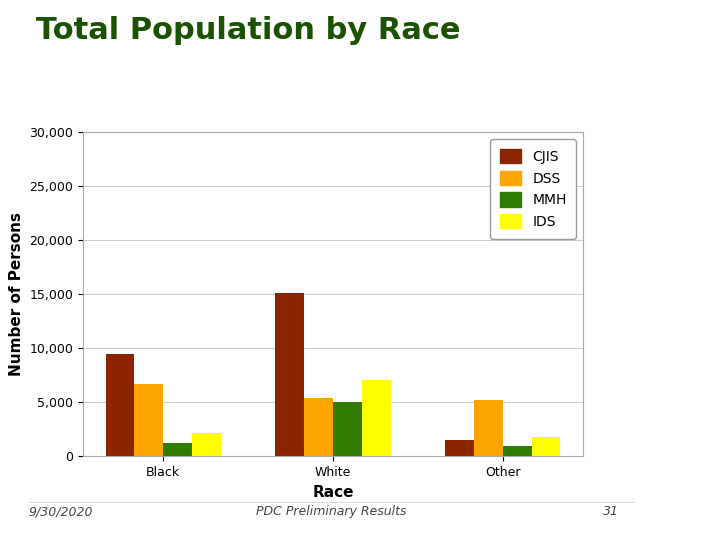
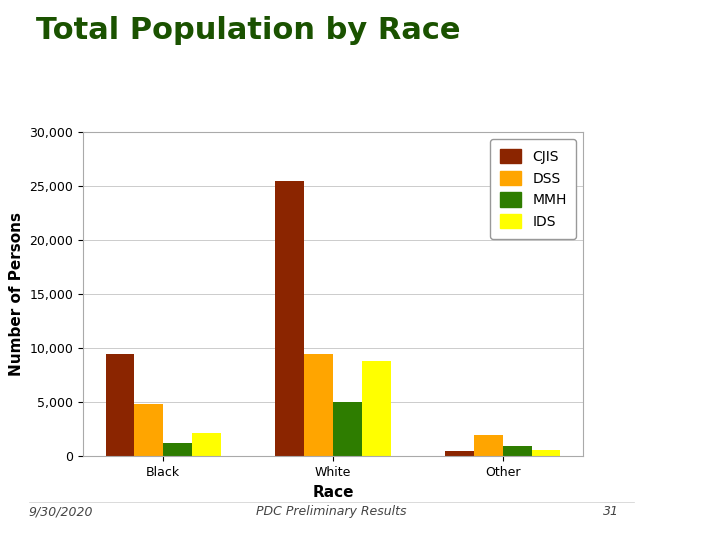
DSS/Black: 6,700 -> 4,800
CJIS/White: 15,100 -> 25,500
DSS/White: 5,400 -> 9,500
IDS/White: 7,100 -> 8,800
CJIS/Other: 1,500 -> 500
DSS/Other: 5,200 -> 2,000
IDS/Other: 1,800 -> 600
